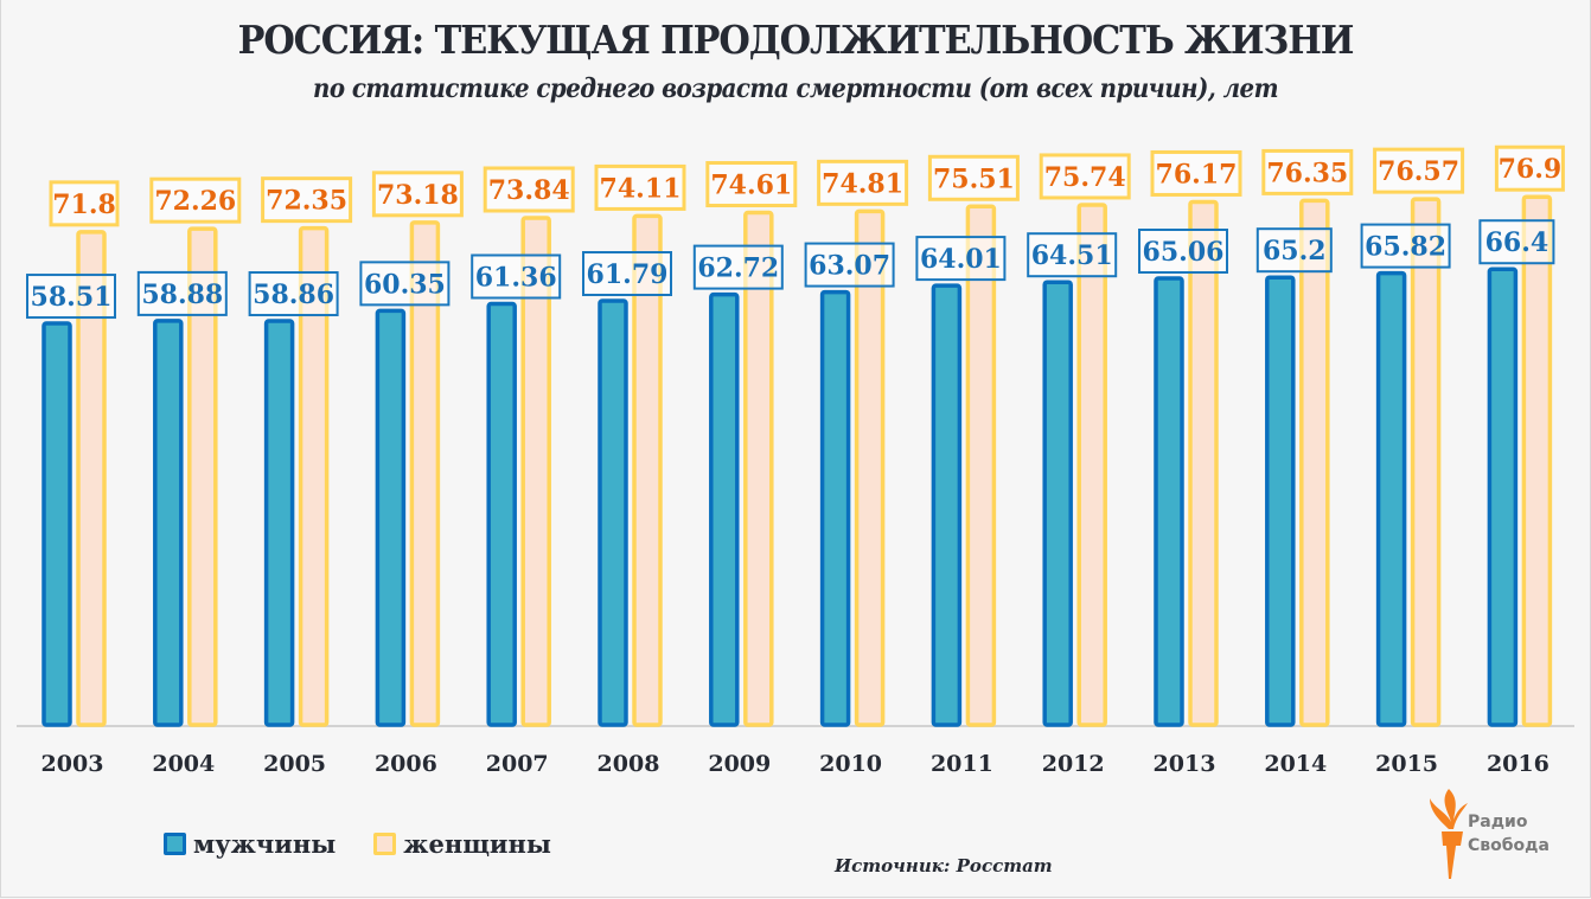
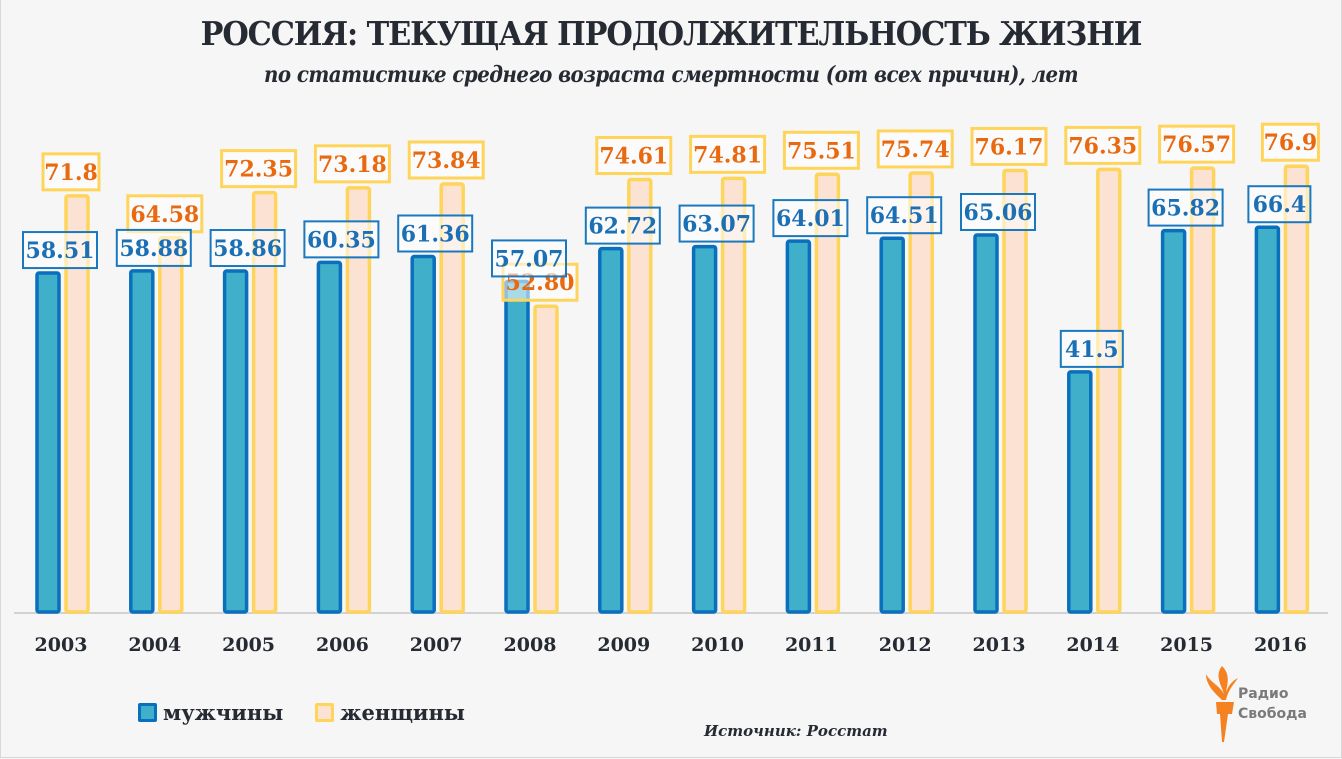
женщины/2004: 72.26 -> 64.58
мужчины/2008: 61.79 -> 57.07
женщины/2008: 74.11 -> 52.80
мужчины/2014: 65.2 -> 41.5
